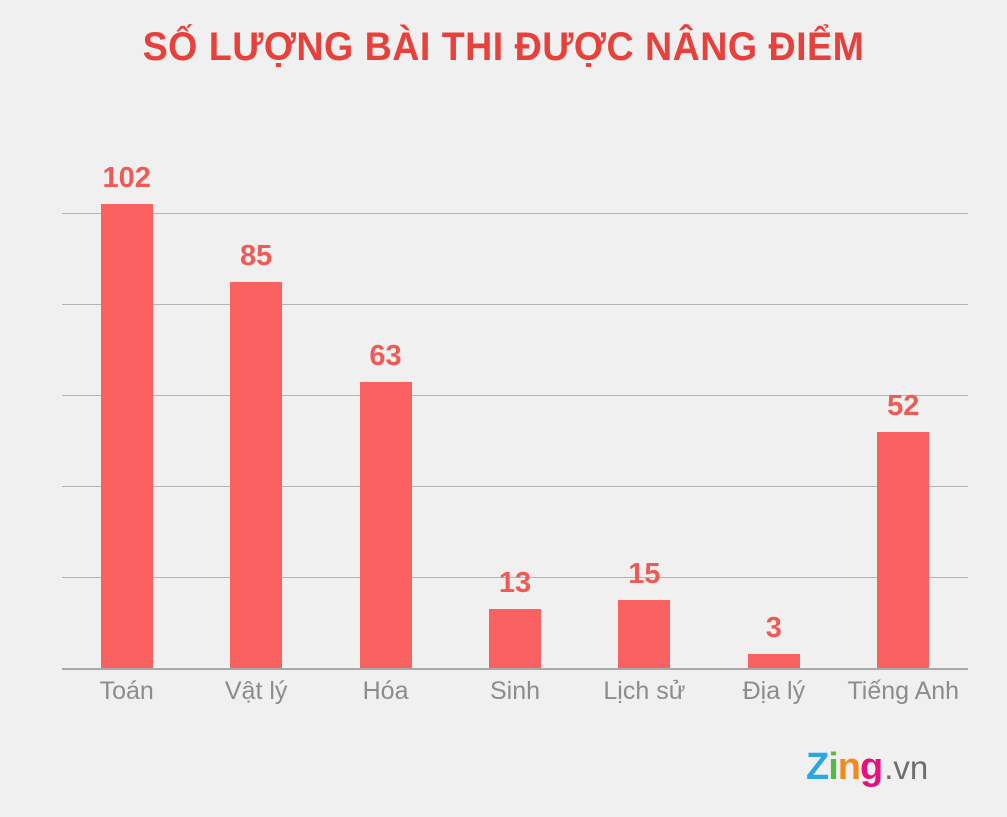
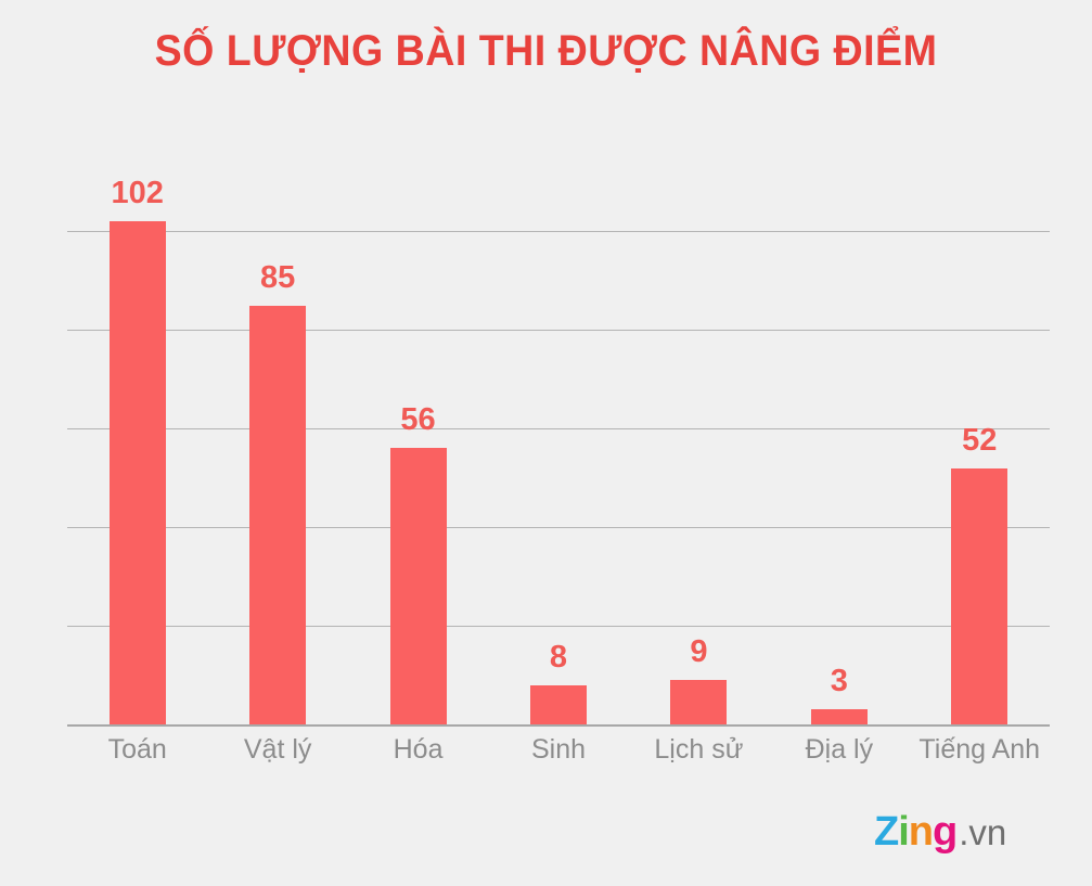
Hóa: 63 -> 56
Sinh: 13 -> 8
Lịch sử: 15 -> 9
